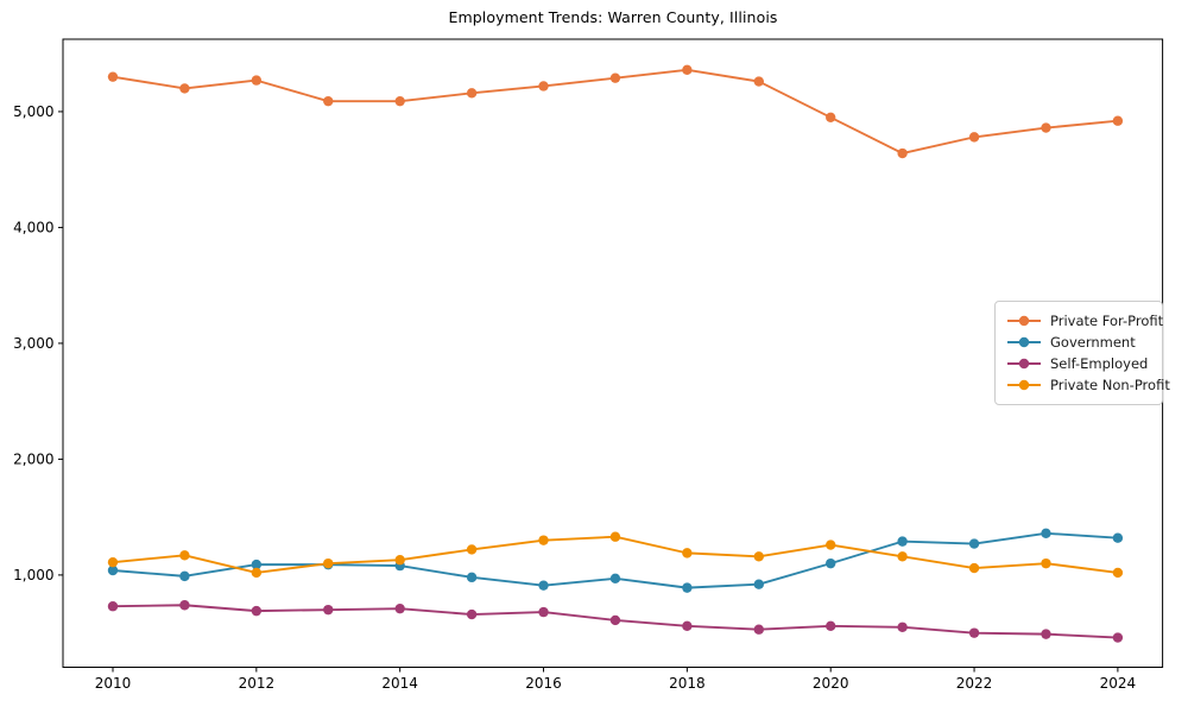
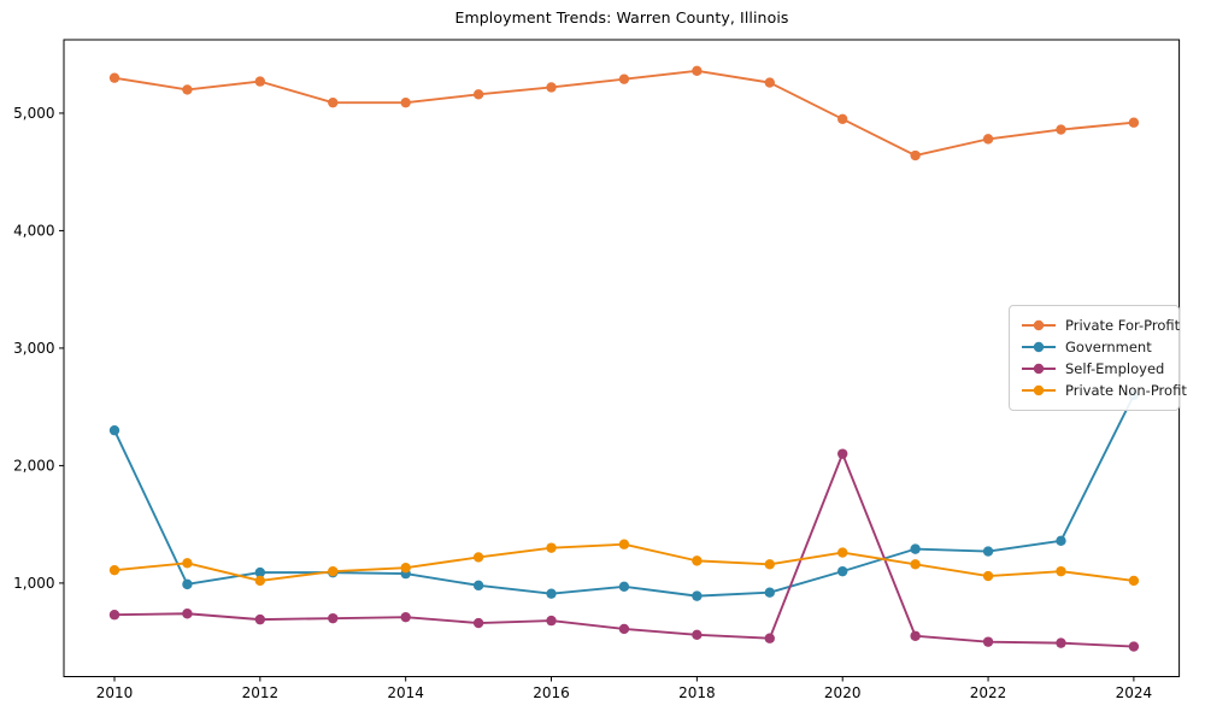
Government/2010: 1000 -> 2300
Self-Employed/2020: 600 -> 2100
Government/2024: 1300 -> 2600
